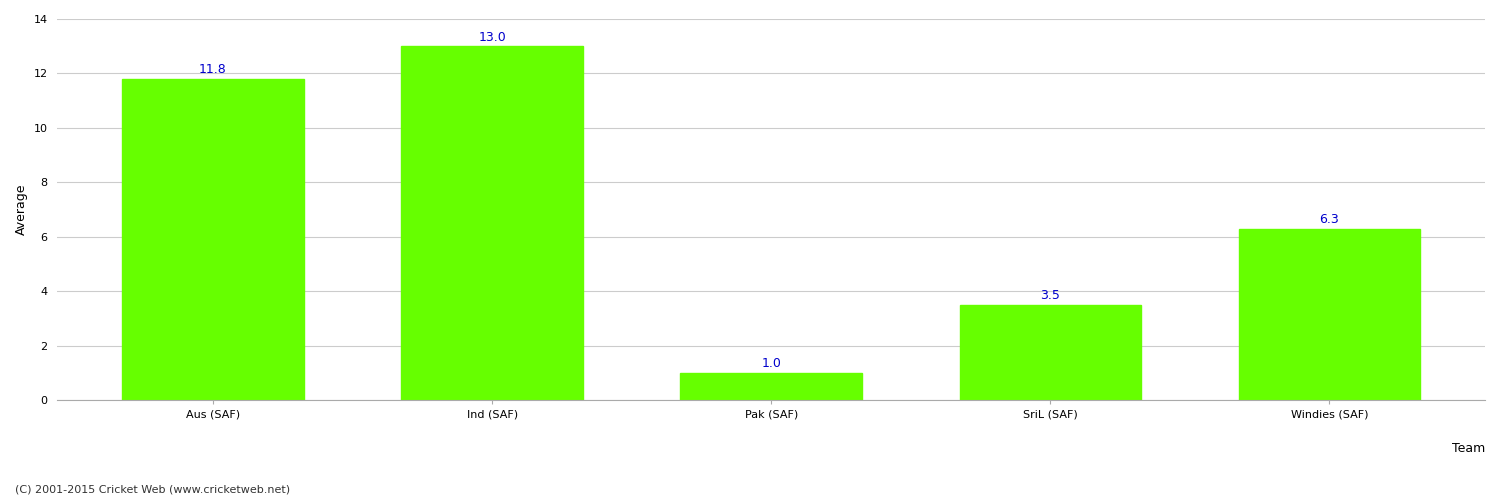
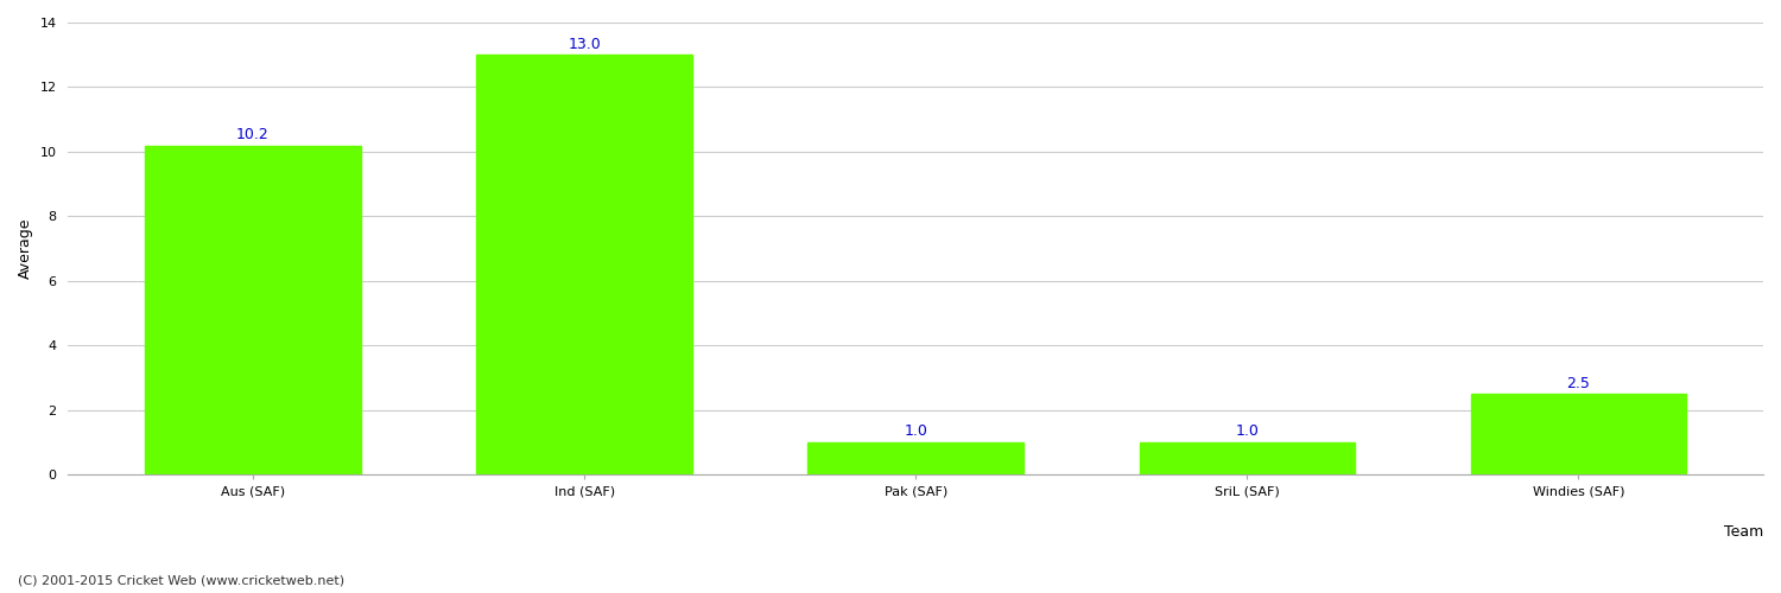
Aus (SAF): 11.8 -> 10.2
SriL (SAF): 3.5 -> 1.0
Windies (SAF): 6.3 -> 2.5
